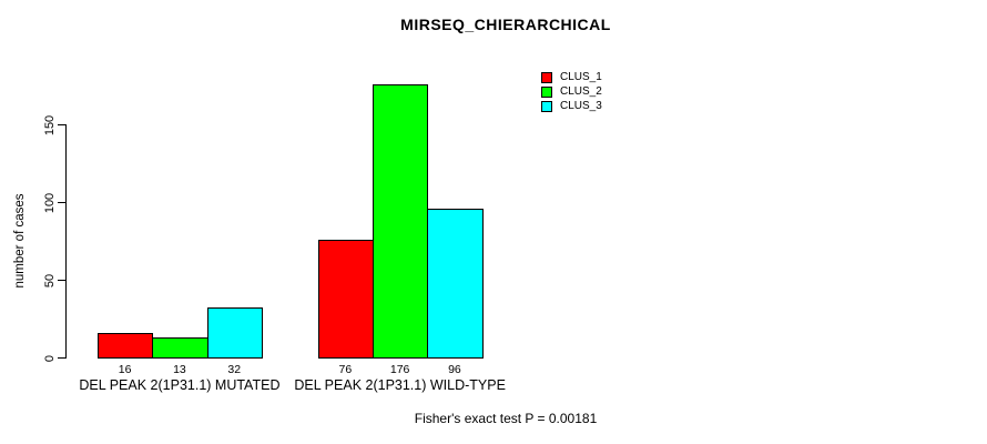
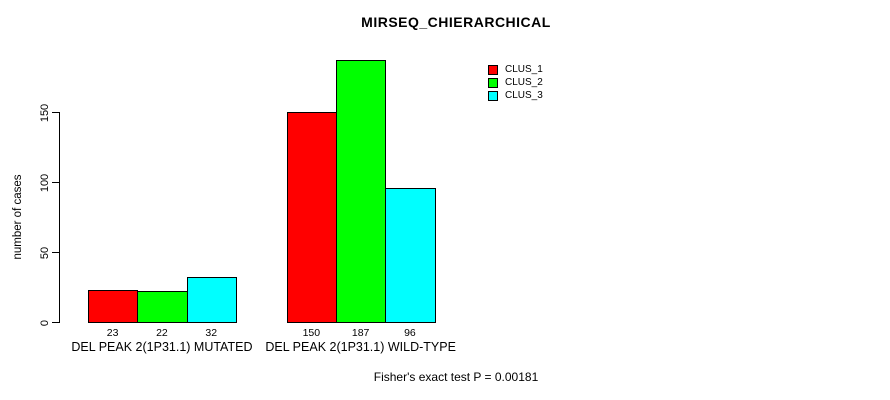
CLUS_1/DEL PEAK 2(1P31.1) MUTATED: 16 -> 23
CLUS_2/DEL PEAK 2(1P31.1) MUTATED: 13 -> 22
CLUS_1/DEL PEAK 2(1P31.1) WILD-TYPE: 76 -> 150
CLUS_2/DEL PEAK 2(1P31.1) WILD-TYPE: 176 -> 187
